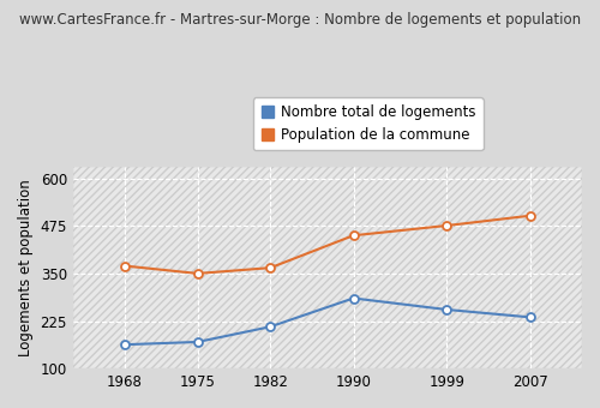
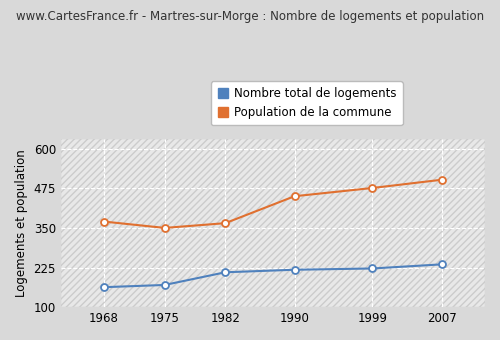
Nombre total de logements/1990: 285 -> 218
Nombre total de logements/1999: 255 -> 222
